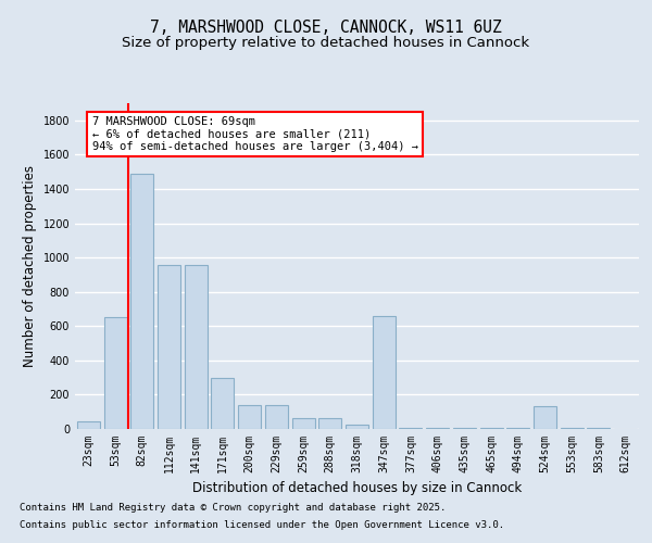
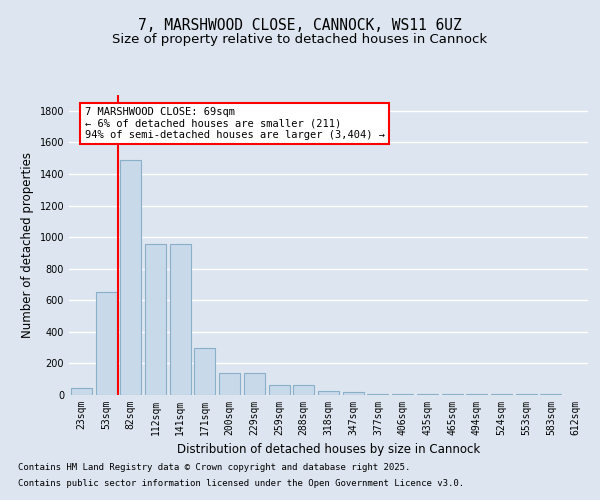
347sqm: 660 -> 20
524sqm: 130 -> 0
